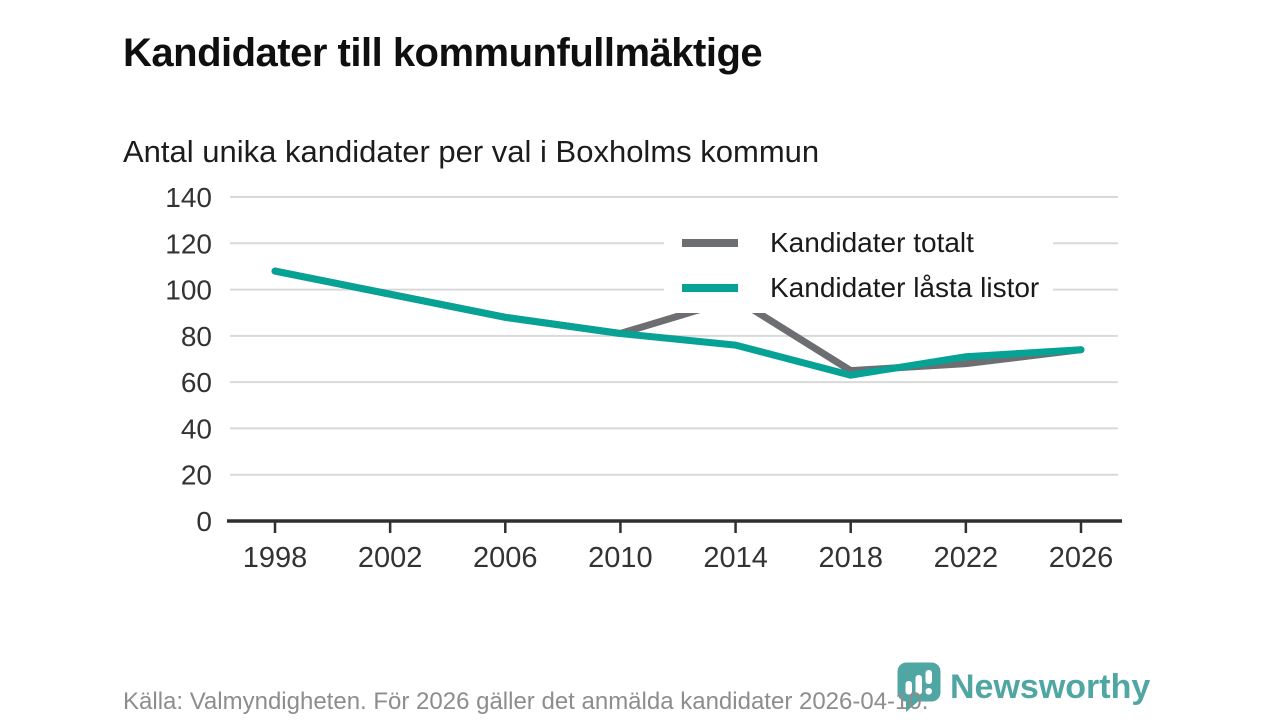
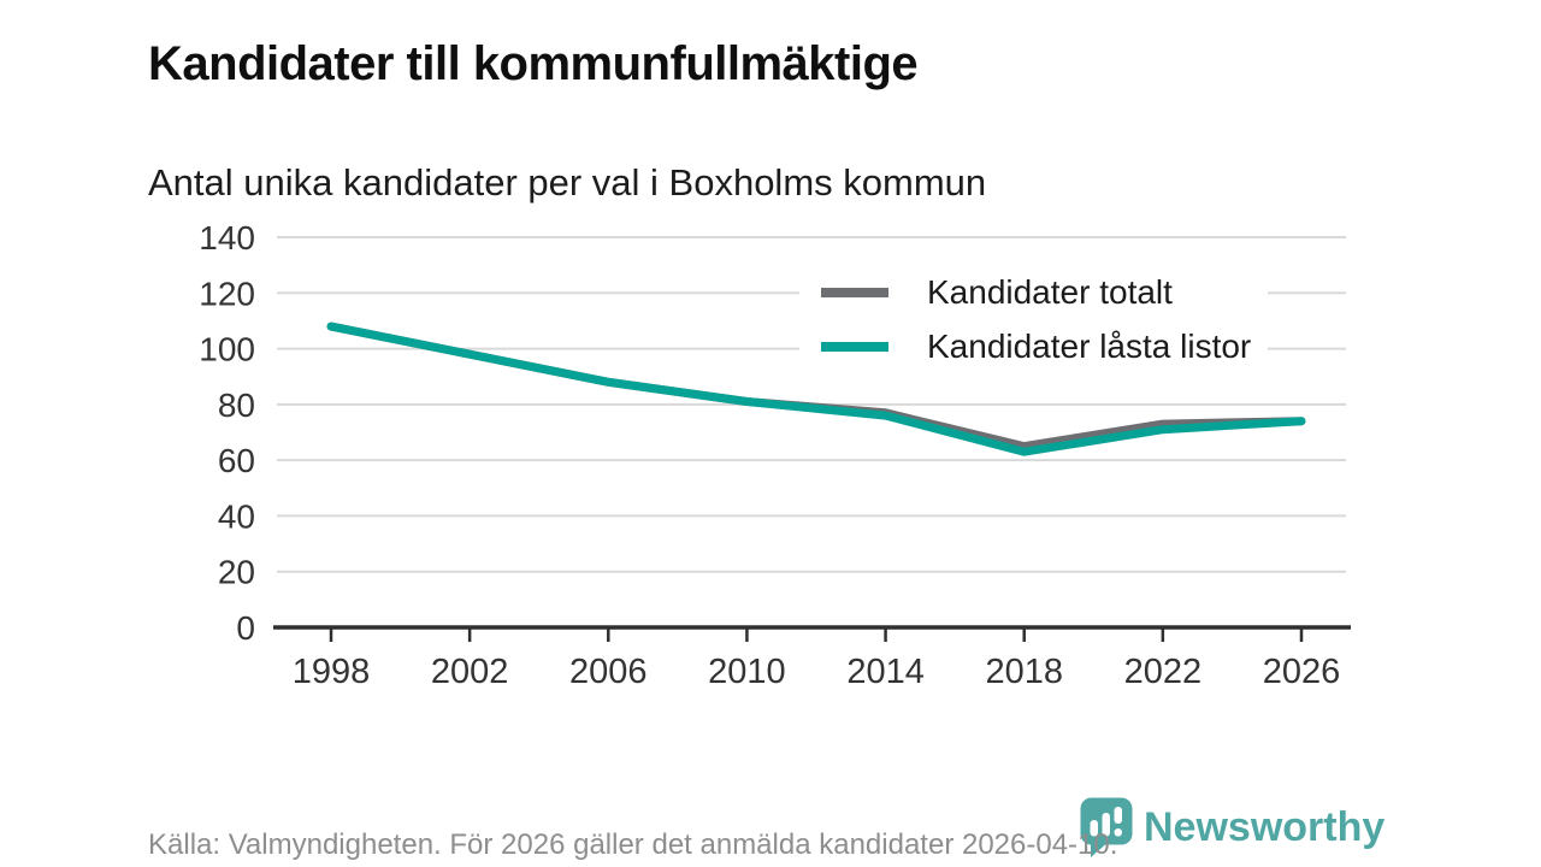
Kandidater totalt/2014: 96 -> 77
Kandidater totalt/2022: 68 -> 73
